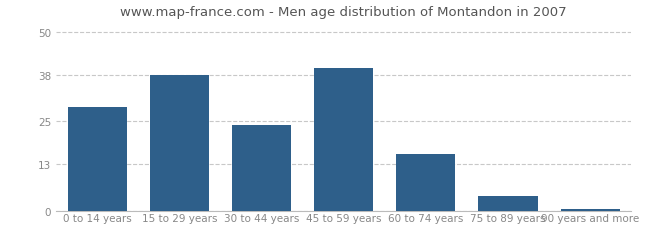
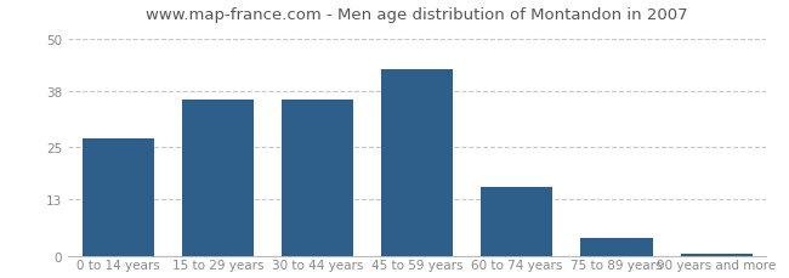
0 to 14 years: 29.0 -> 27.0
15 to 29 years: 38.0 -> 36.0
30 to 44 years: 24.0 -> 36.0
45 to 59 years: 40.0 -> 43.0
